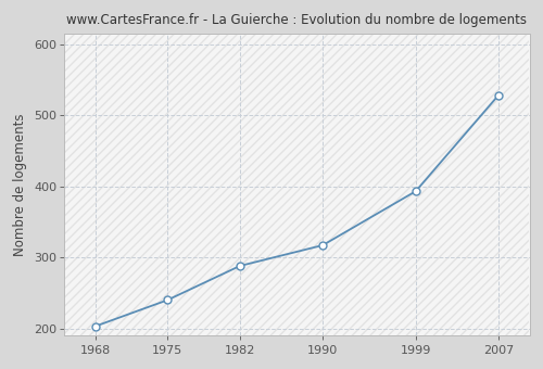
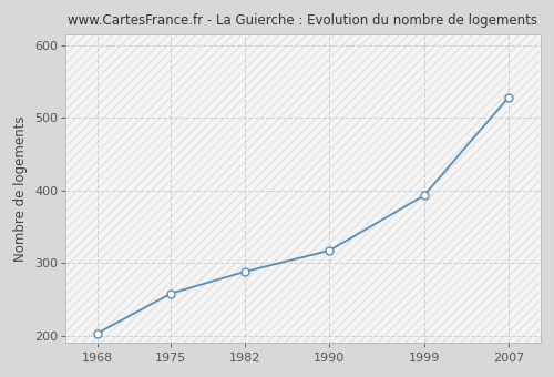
1975: 240 -> 258
